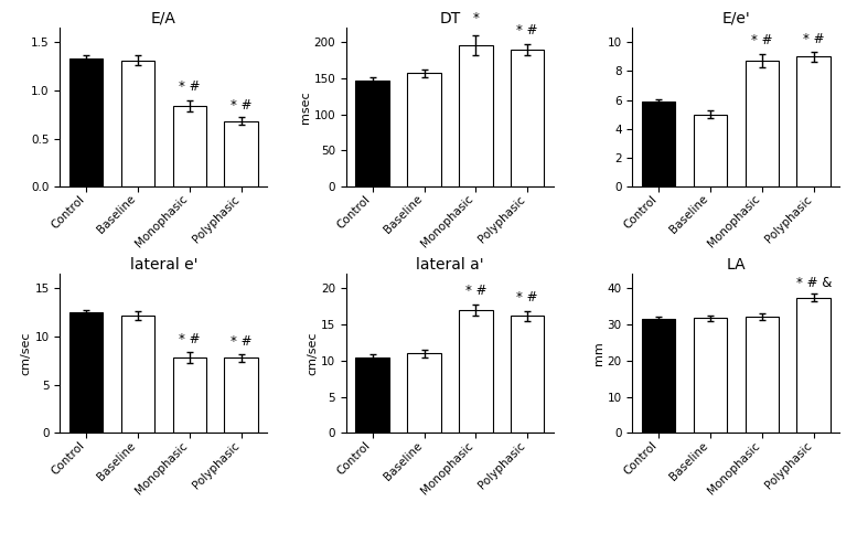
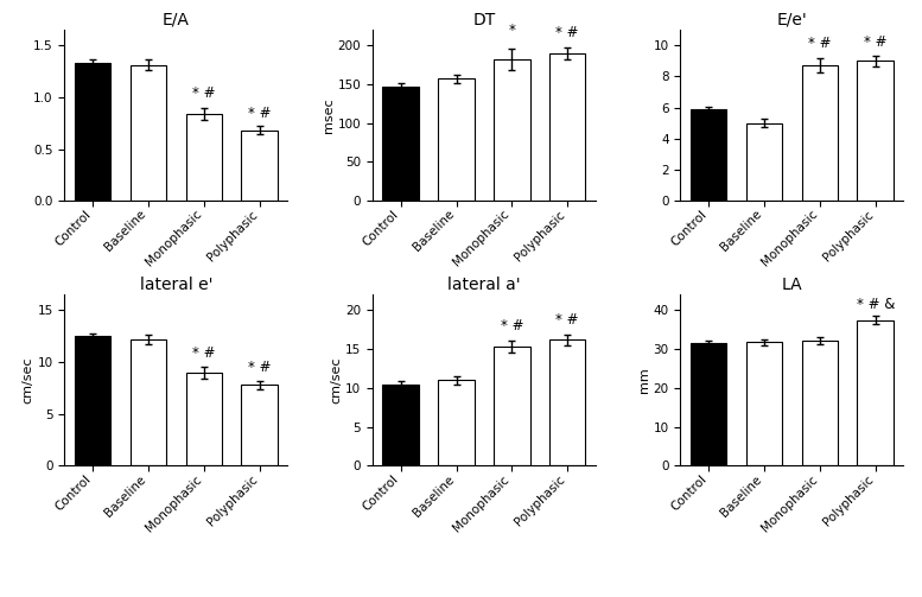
DT/Monophasic: 196 -> 182
lateral e'/Monophasic: 7.8 -> 9.0
lateral a'/Monophasic: 17.0 -> 15.3
